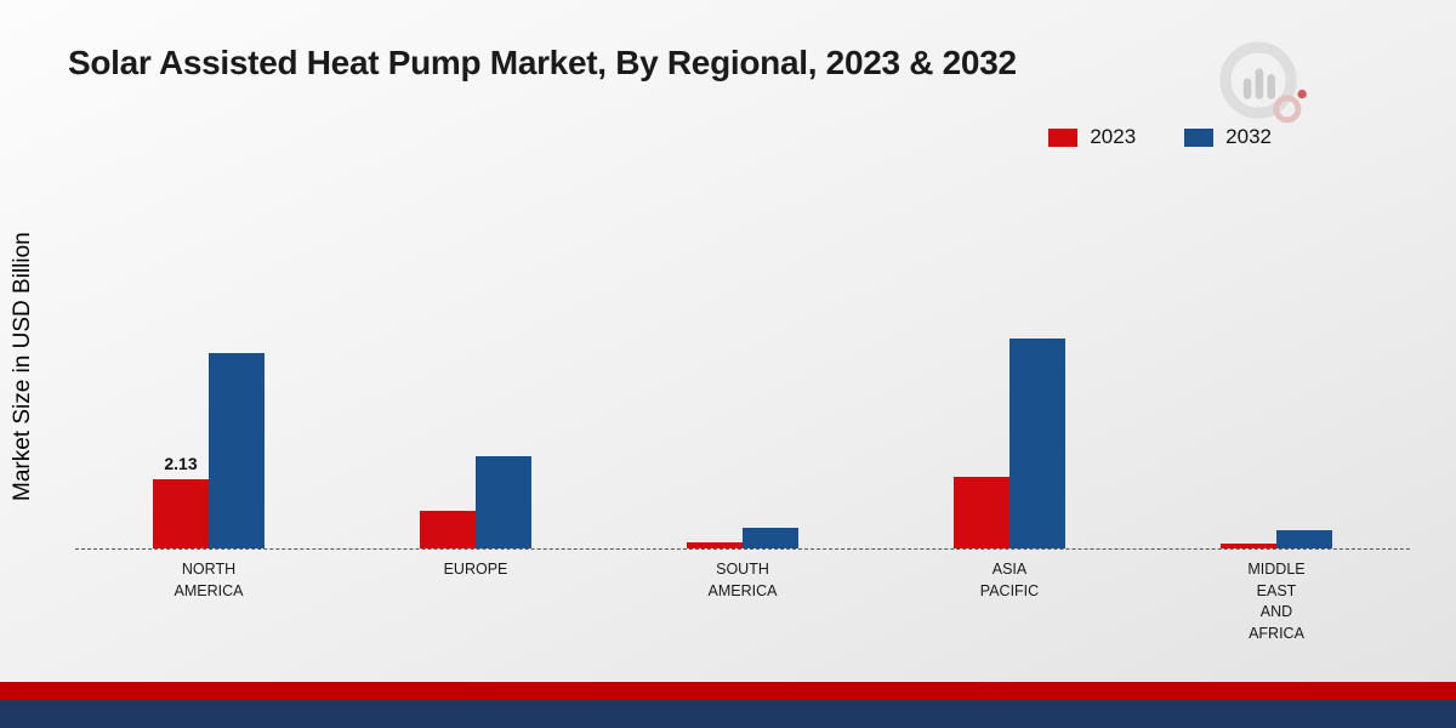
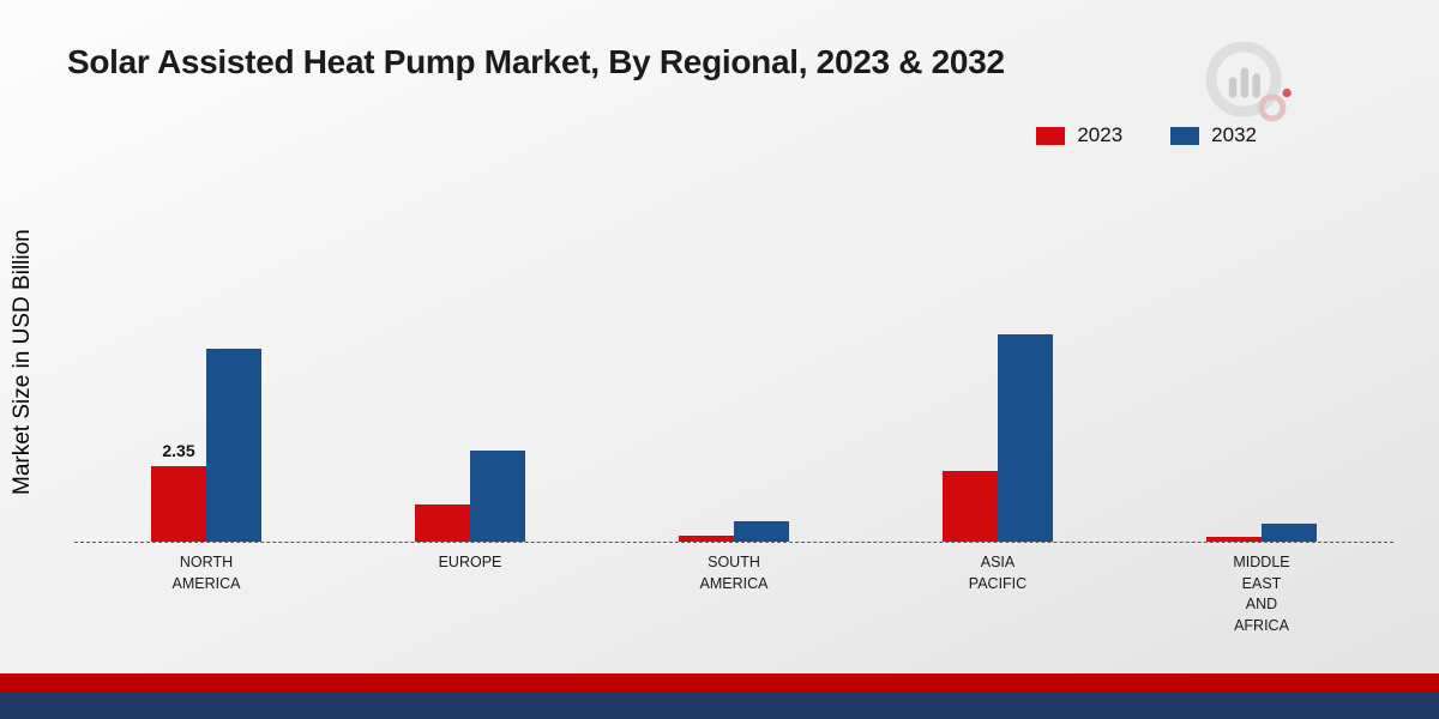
2023/NORTH AMERICA: 2.13 -> 2.35
